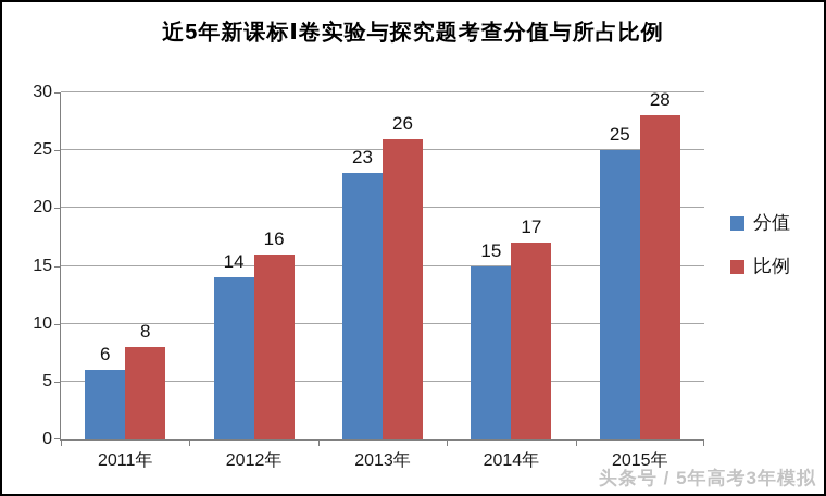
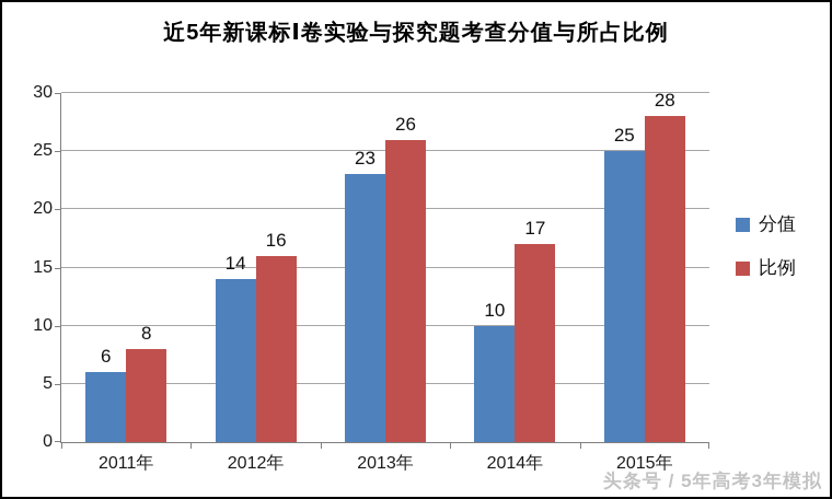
分值/2014年: 15 -> 10
